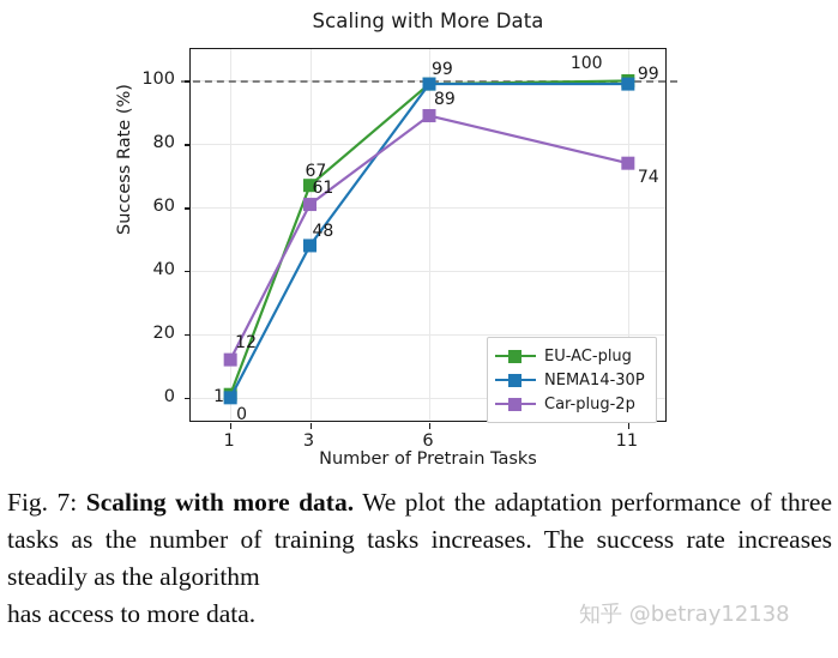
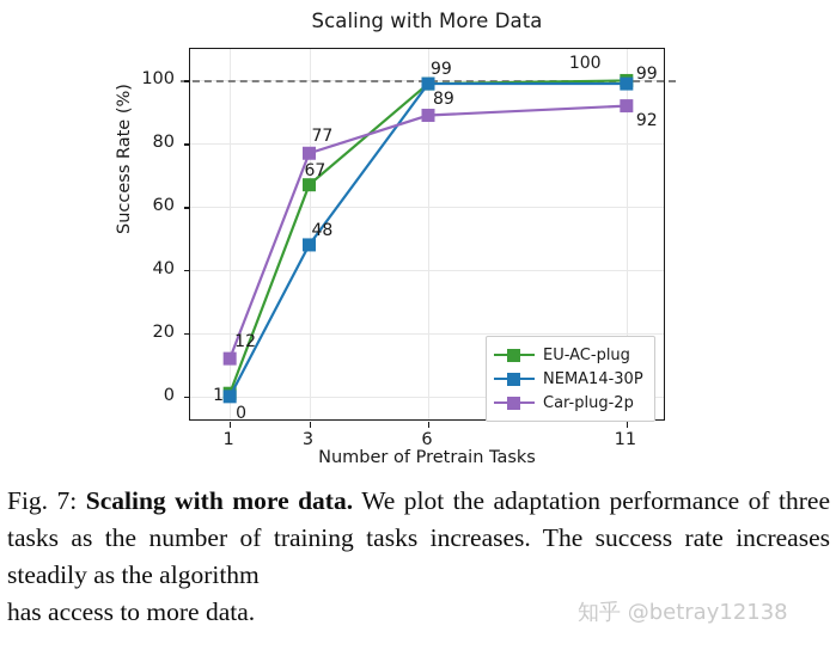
Car-plug-2p/3: 61 -> 77
Car-plug-2p/11: 74 -> 92
